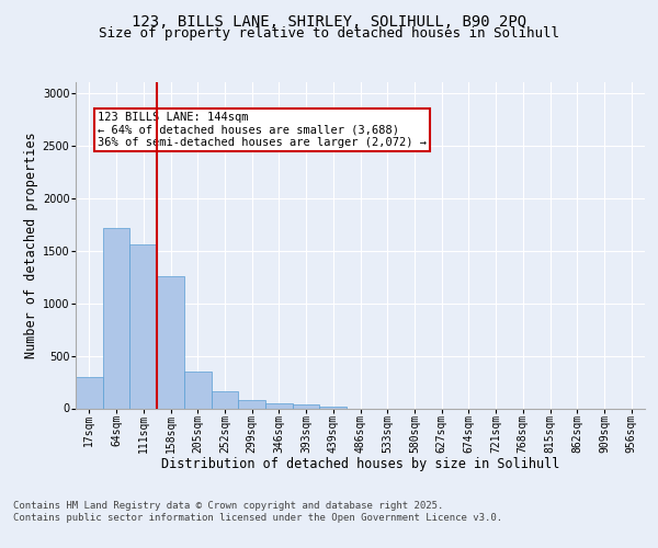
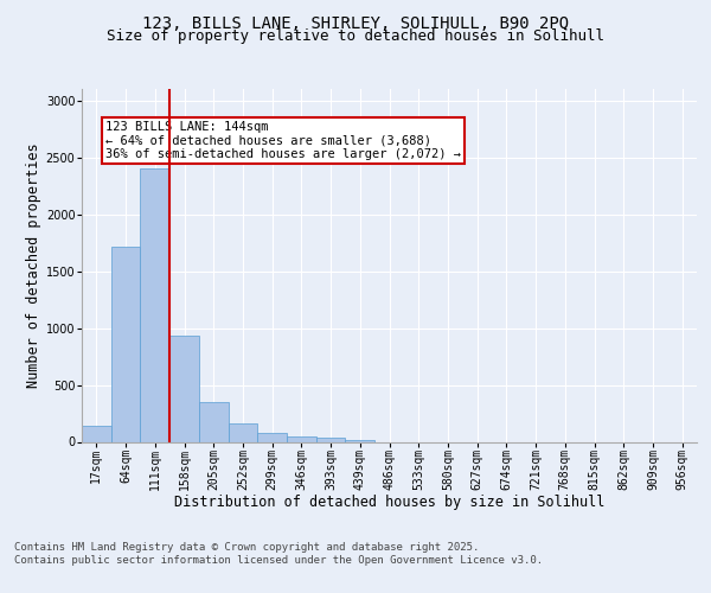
17sqm: 300 -> 140
111sqm: 1560 -> 2400
158sqm: 1260 -> 930
